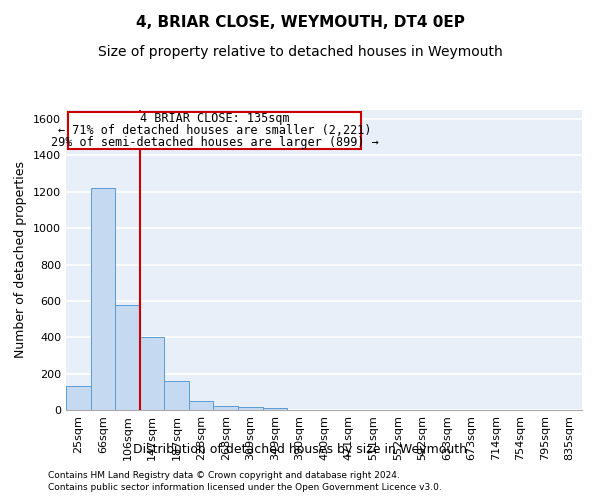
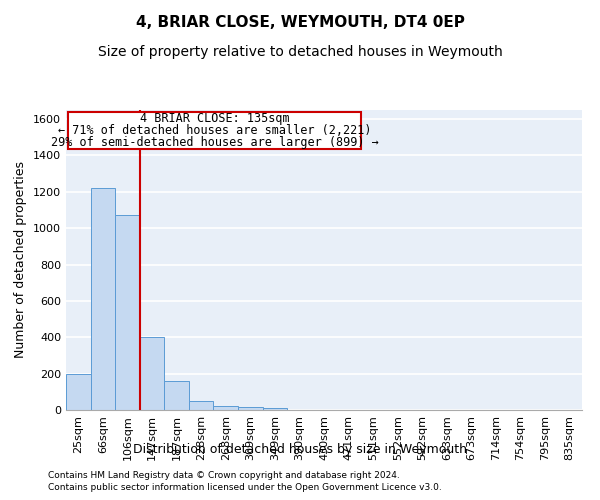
25sqm: 130 -> 200
106sqm: 580 -> 1070
